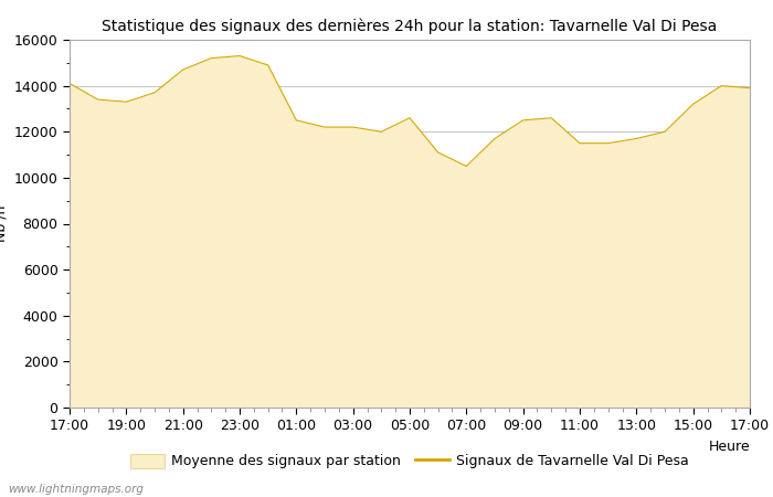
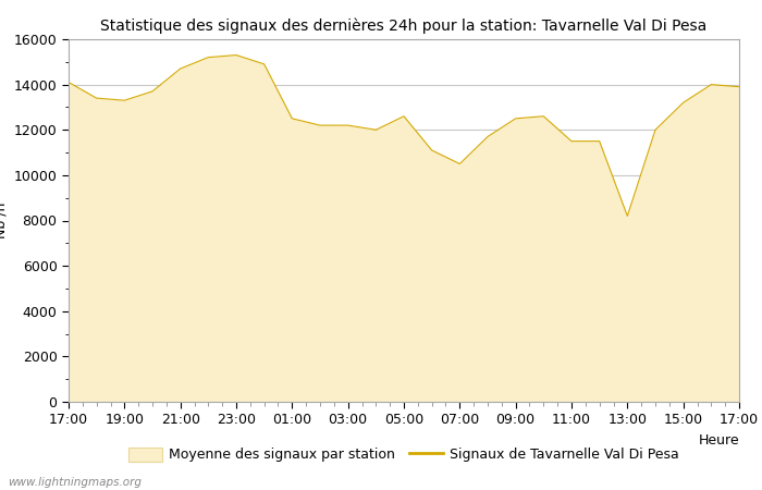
13:00: 11700 -> 8200
